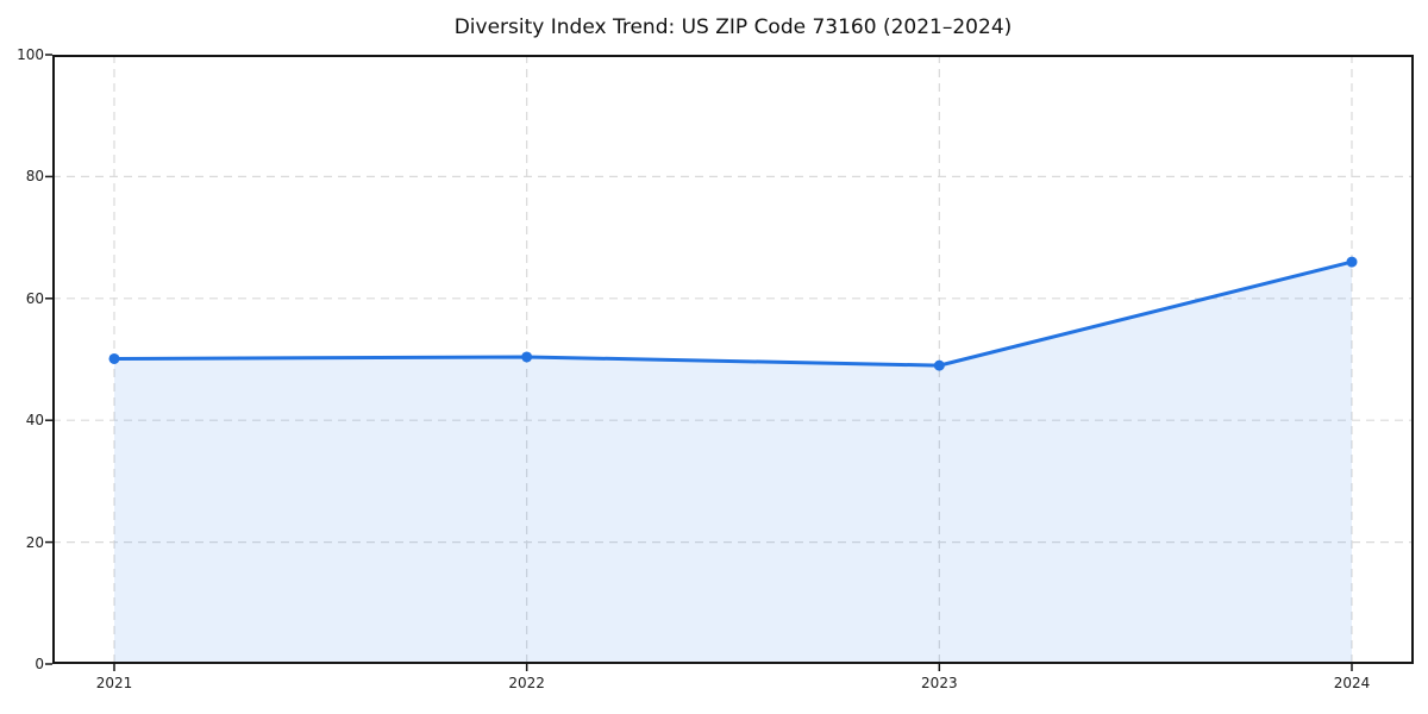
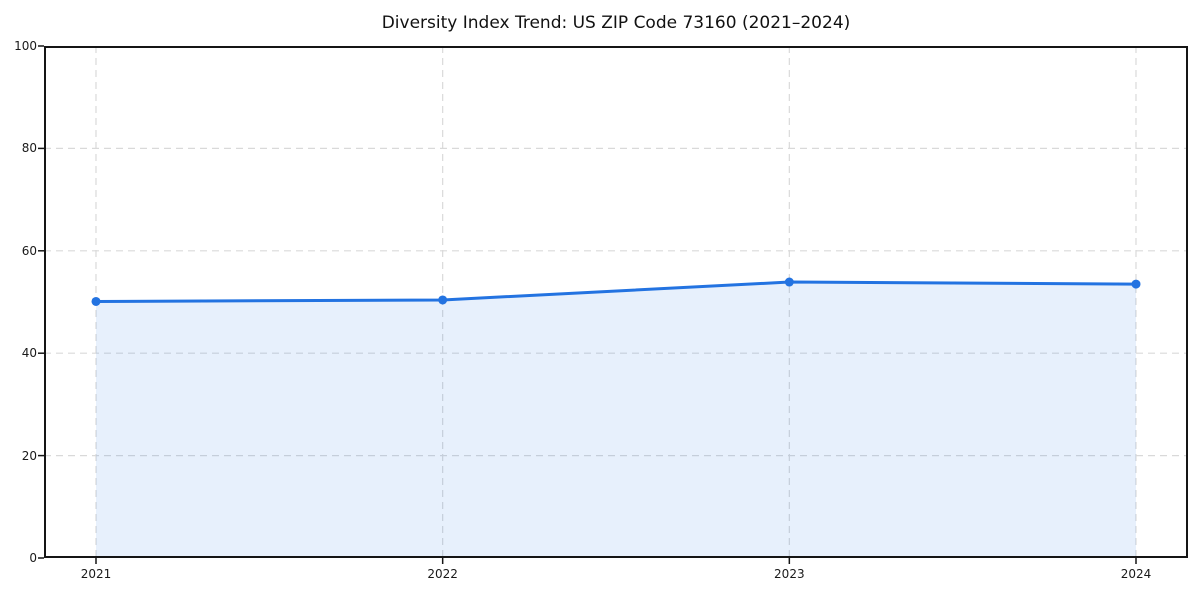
2023: 49 -> 54
2024: 66 -> 54
